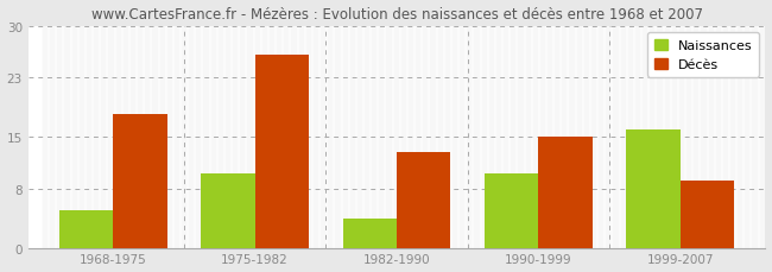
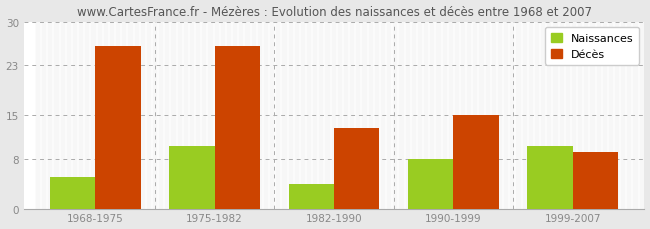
Décès/1968-1975: 18 -> 26
Naissances/1990-1999: 10 -> 8
Naissances/1999-2007: 16 -> 10
